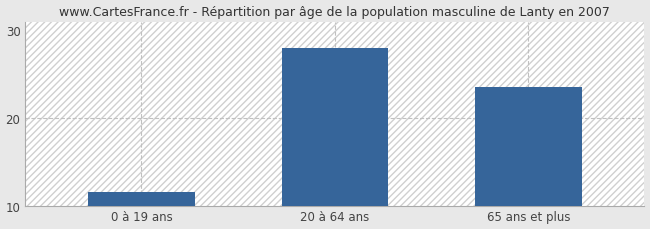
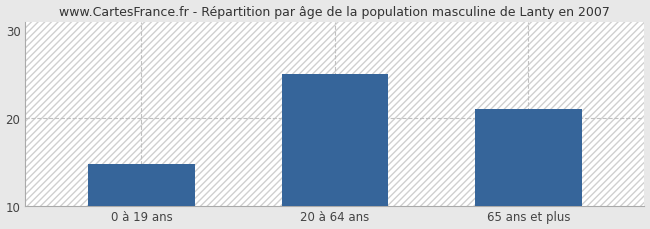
0 à 19 ans: 11.5 -> 14.8
20 à 64 ans: 28.0 -> 25.0
65 ans et plus: 23.5 -> 21.0
